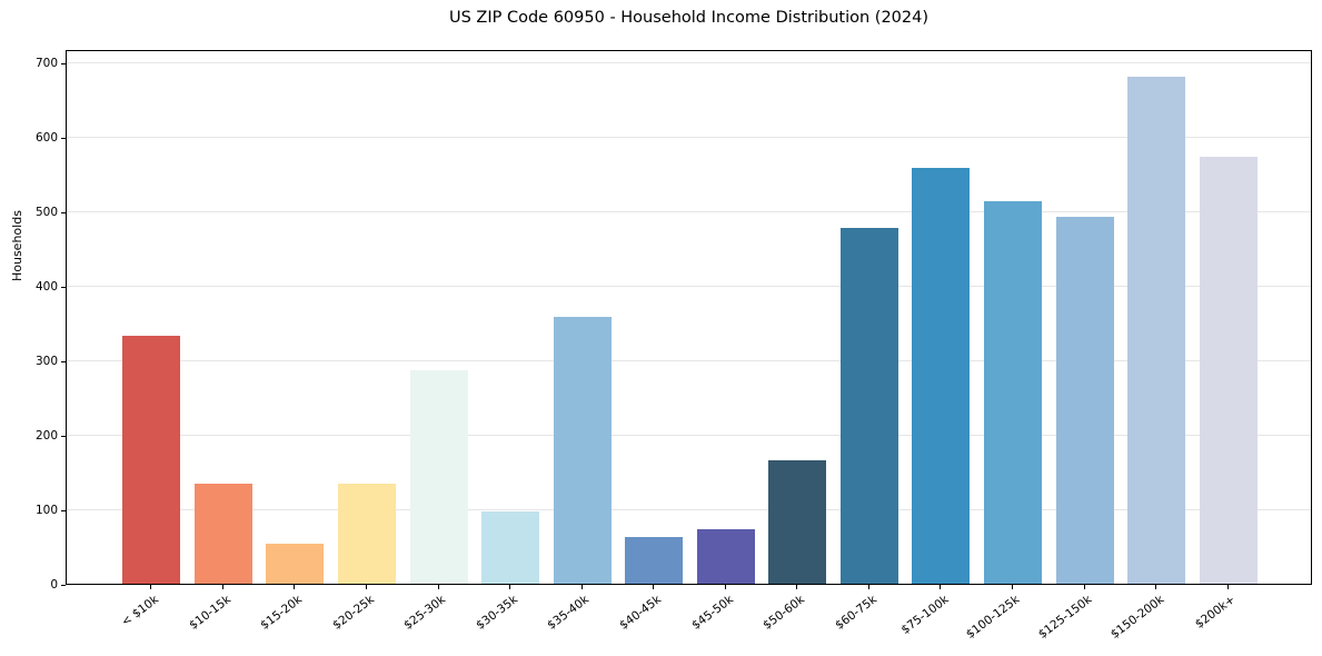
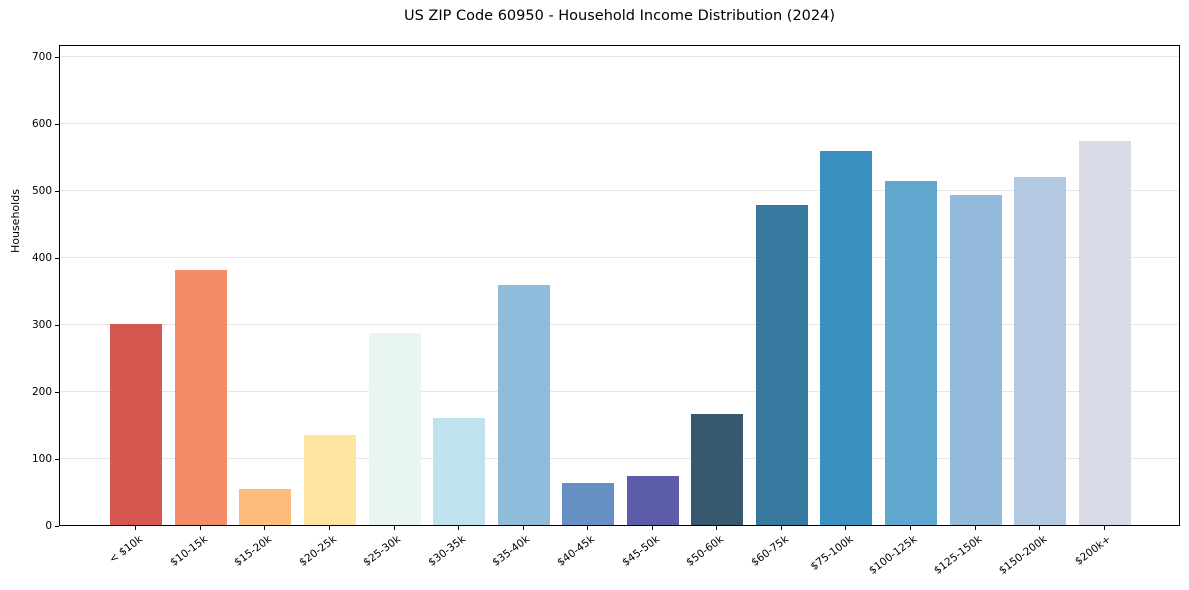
< $10k: 330 -> 300
$10-15k: 140 -> 380
$30-35k: 100 -> 160
$150-200k: 680 -> 520
